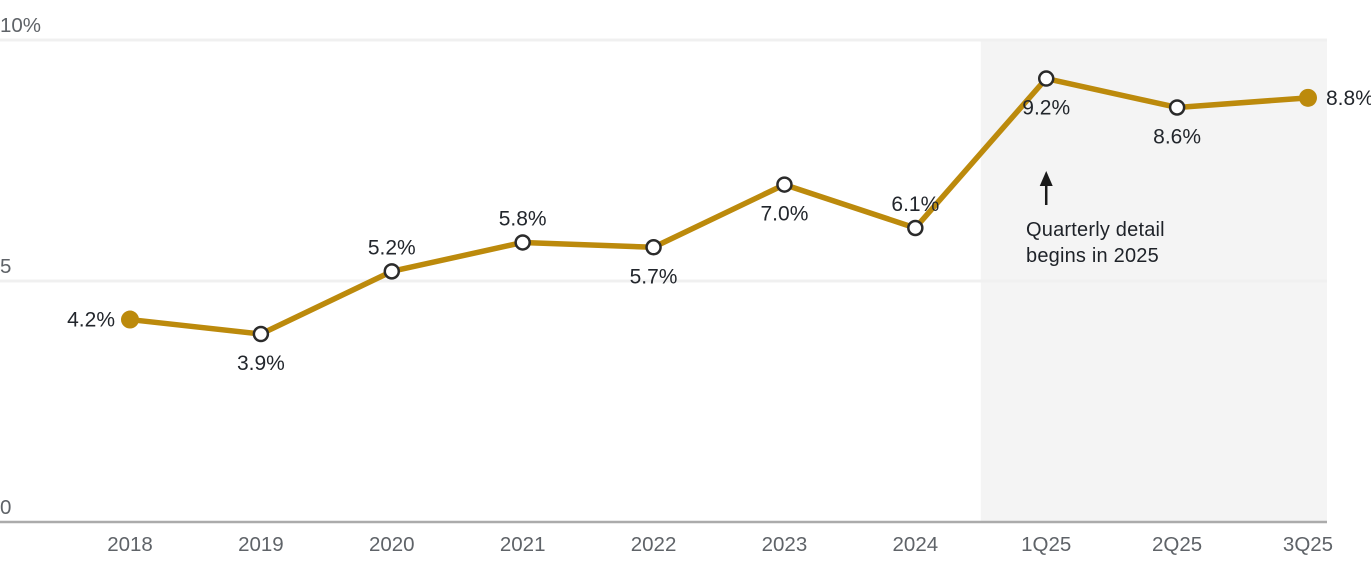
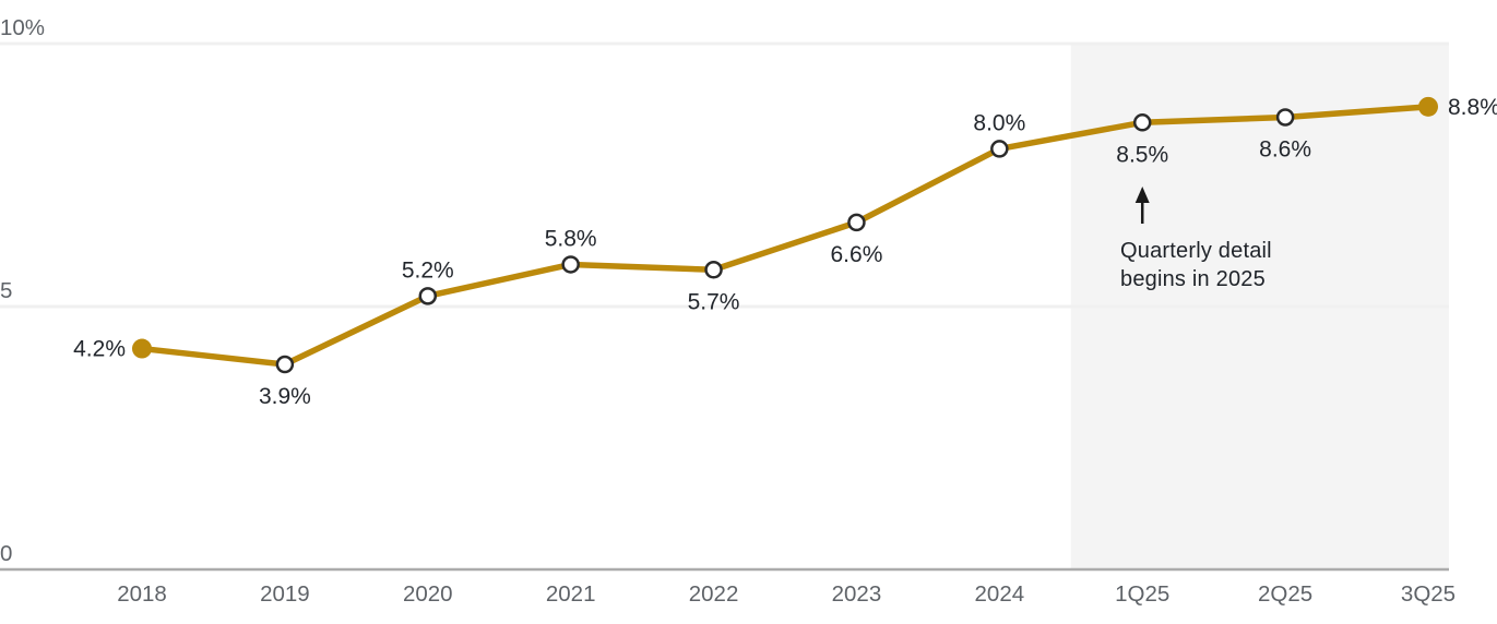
2023: 7.0% -> 6.6%
2024: 6.1% -> 8.0%
1Q25: 9.2% -> 8.5%
